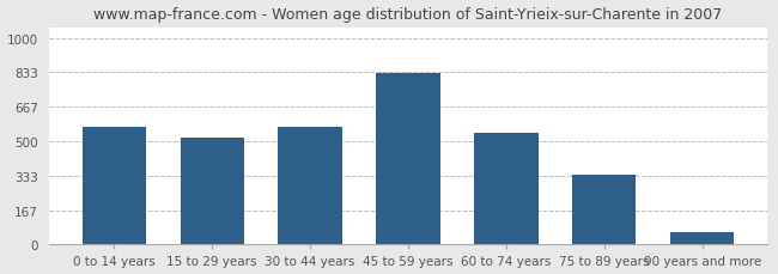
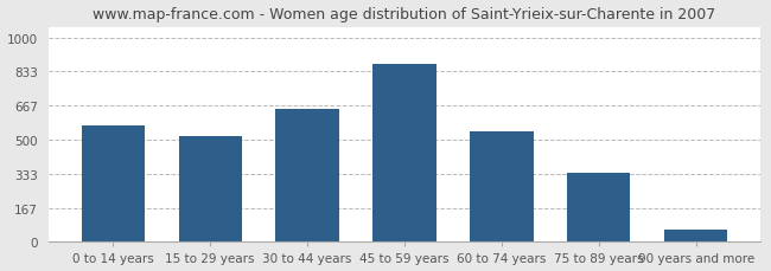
30 to 44 years: 570 -> 650
45 to 59 years: 830 -> 870
